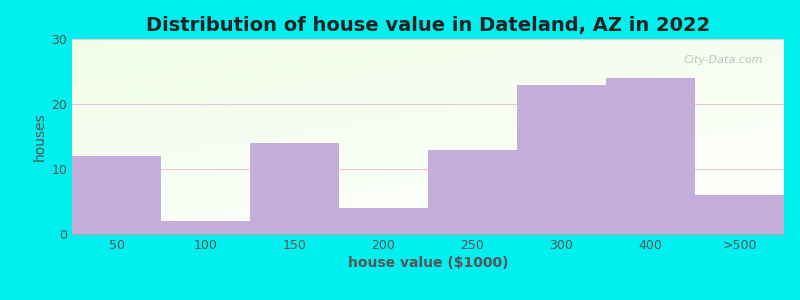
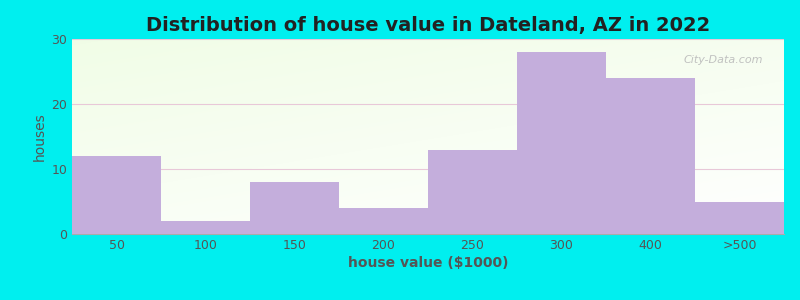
150: 14 -> 8
300: 23 -> 28
>500: 6 -> 5
